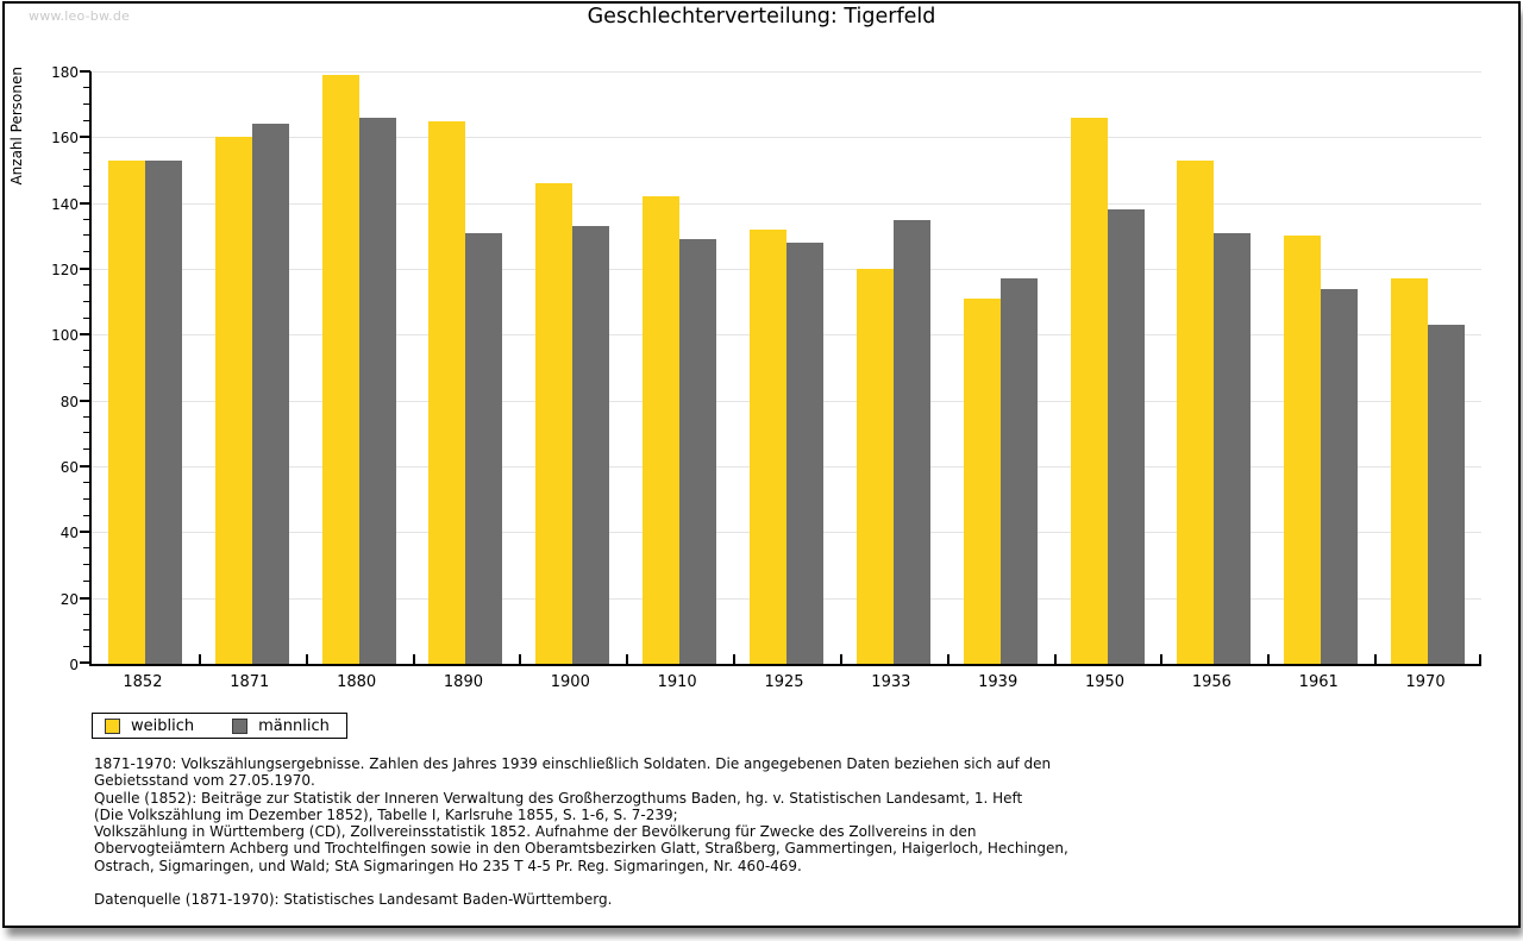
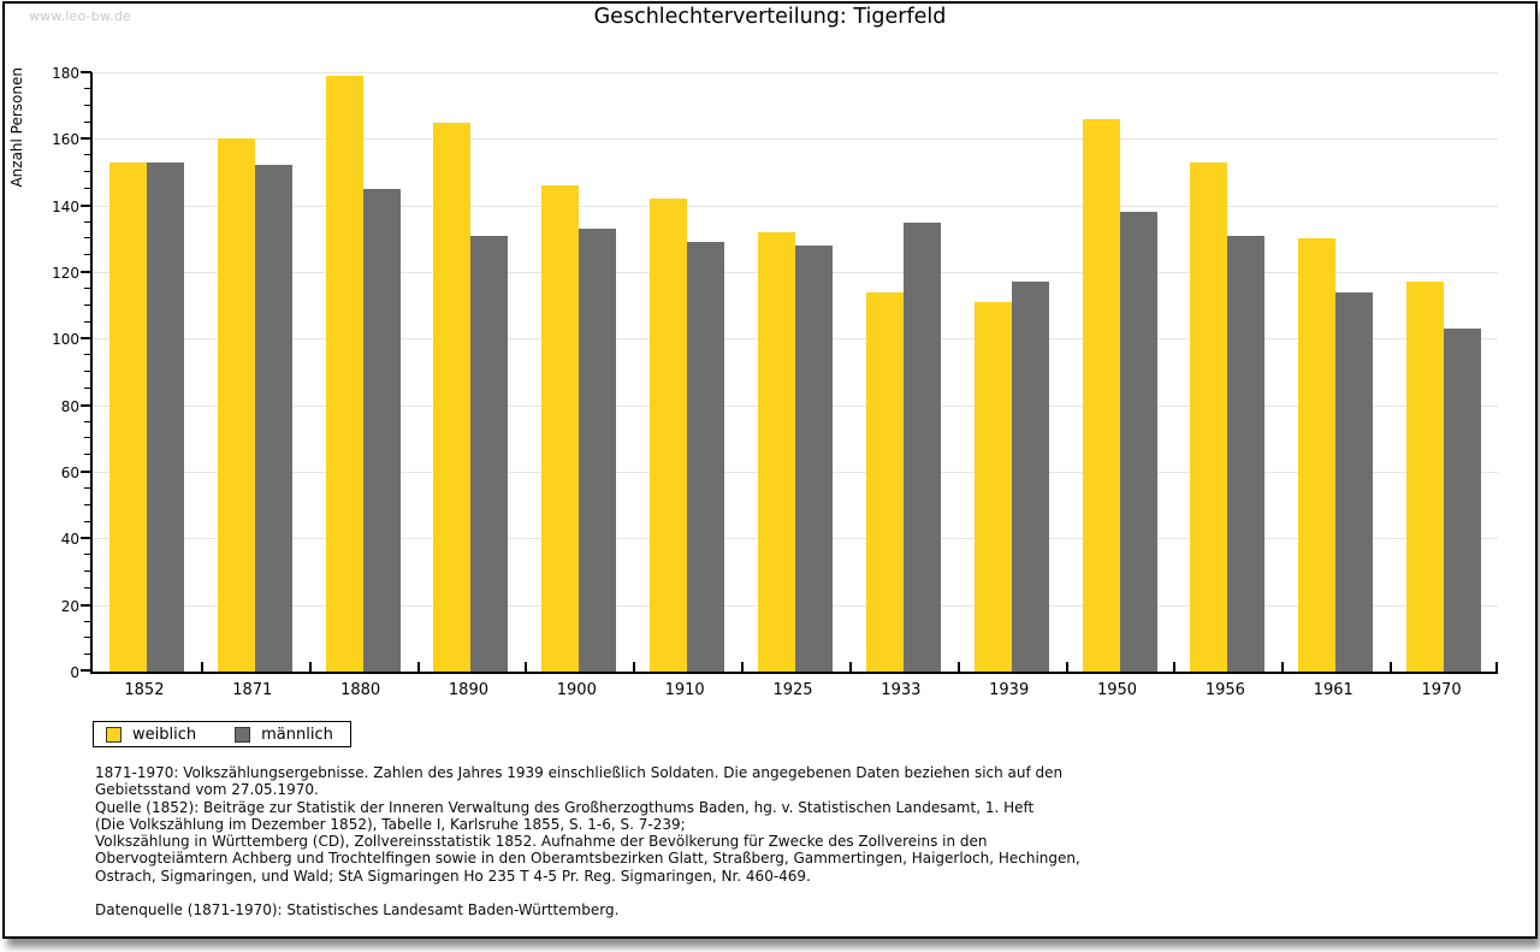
männlich/1871: 164 -> 152
männlich/1880: 166 -> 145
weiblich/1933: 120 -> 114
